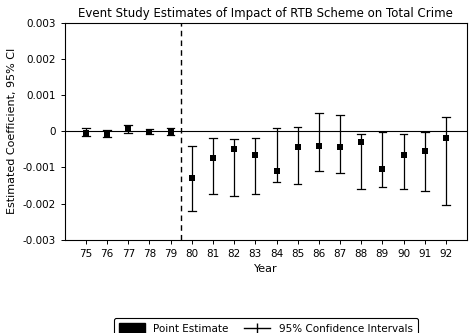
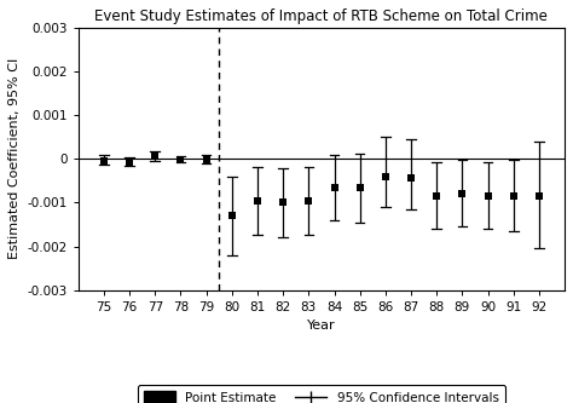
81: -0.00075 -> -0.00095
82: -0.00050 -> -0.00100
83: -0.00065 -> -0.00095
84: -0.00110 -> -0.00065
85: -0.00045 -> -0.00065
88: -0.00030 -> -0.00085
89: -0.00105 -> -0.00080
90: -0.00065 -> -0.00085
91: -0.00055 -> -0.00085
92: -0.00020 -> -0.00085
